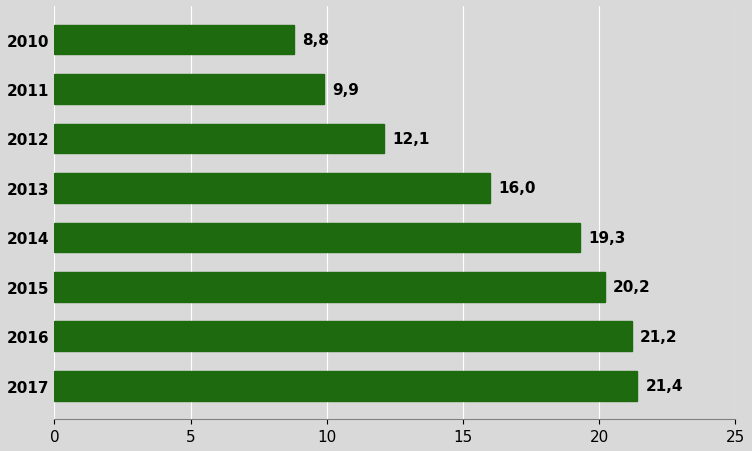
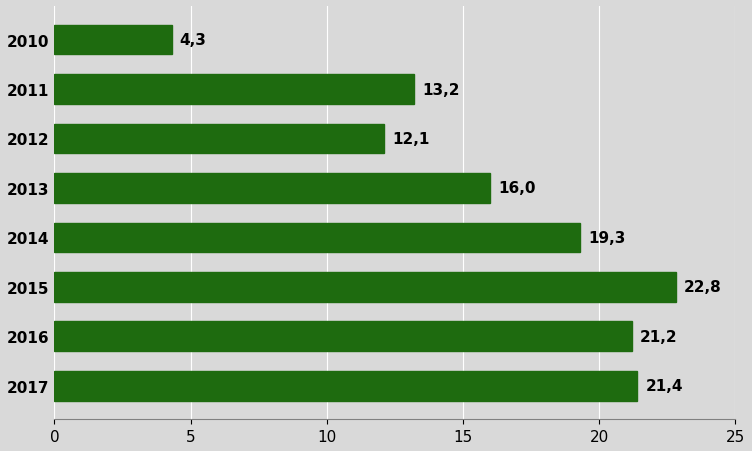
2010: 8,8 -> 4,3
2011: 9,9 -> 13,2
2015: 20,2 -> 22,8
